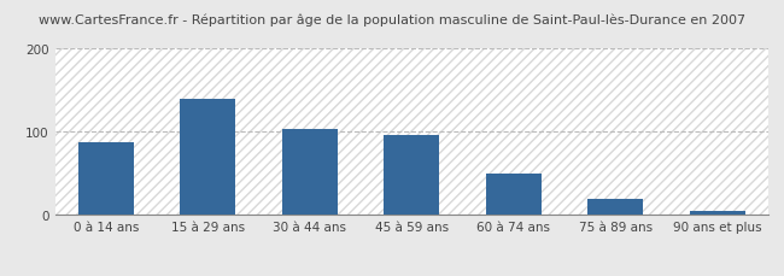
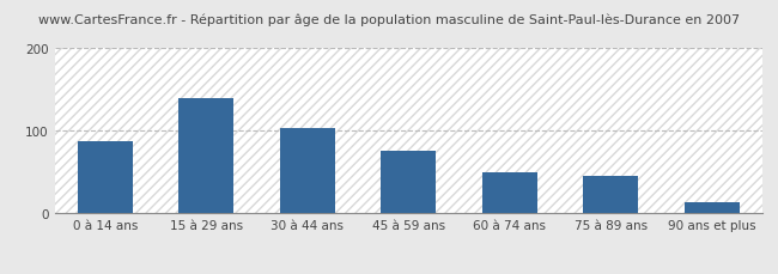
45 à 59 ans: 96 -> 76
75 à 89 ans: 20 -> 46
90 ans et plus: 5 -> 14
